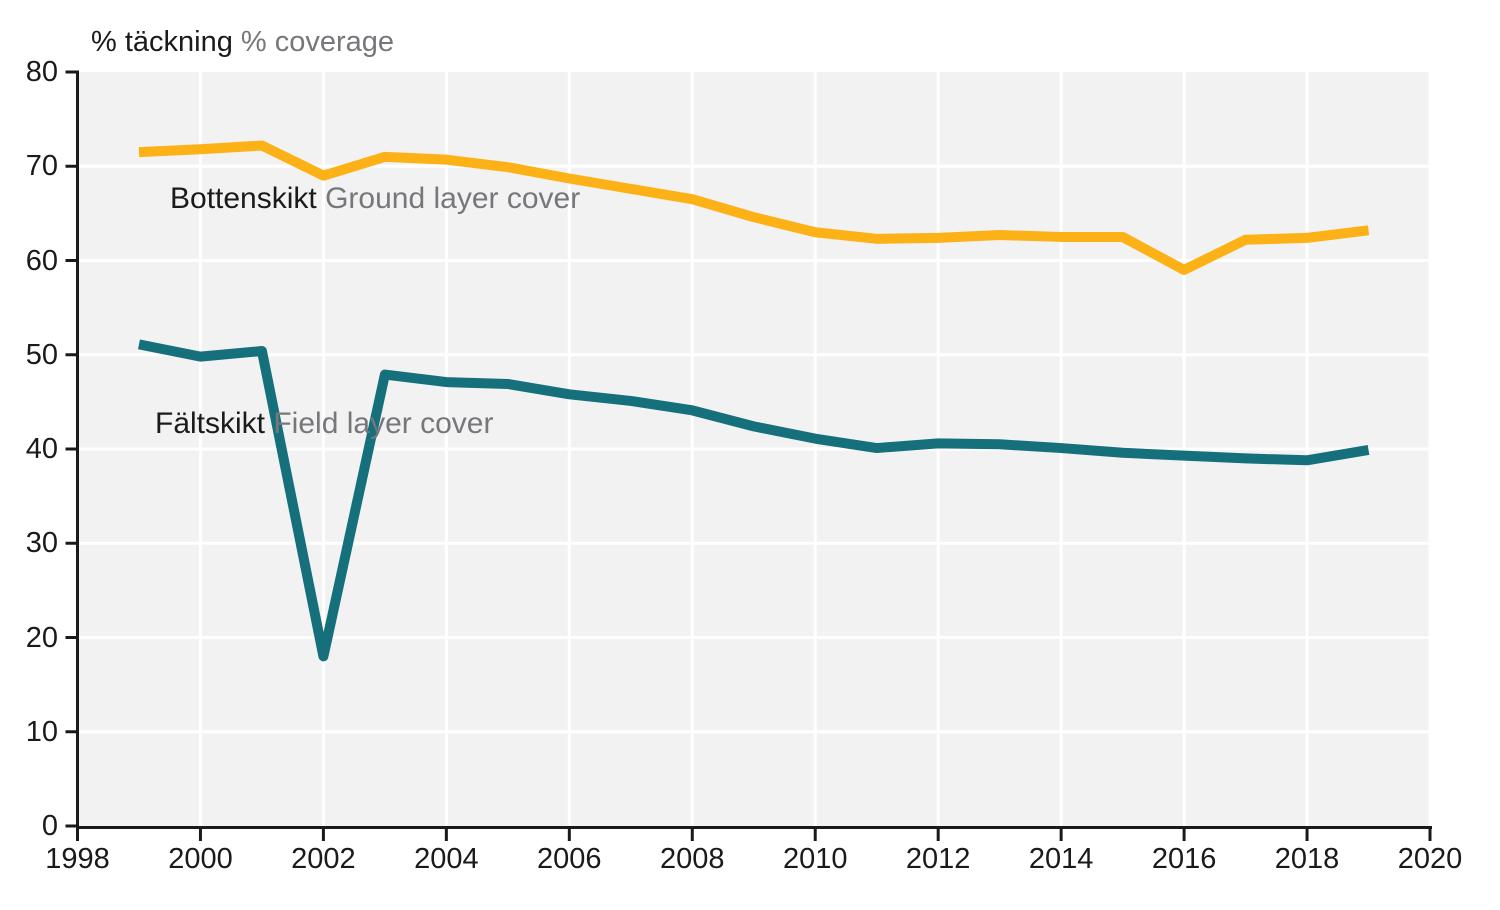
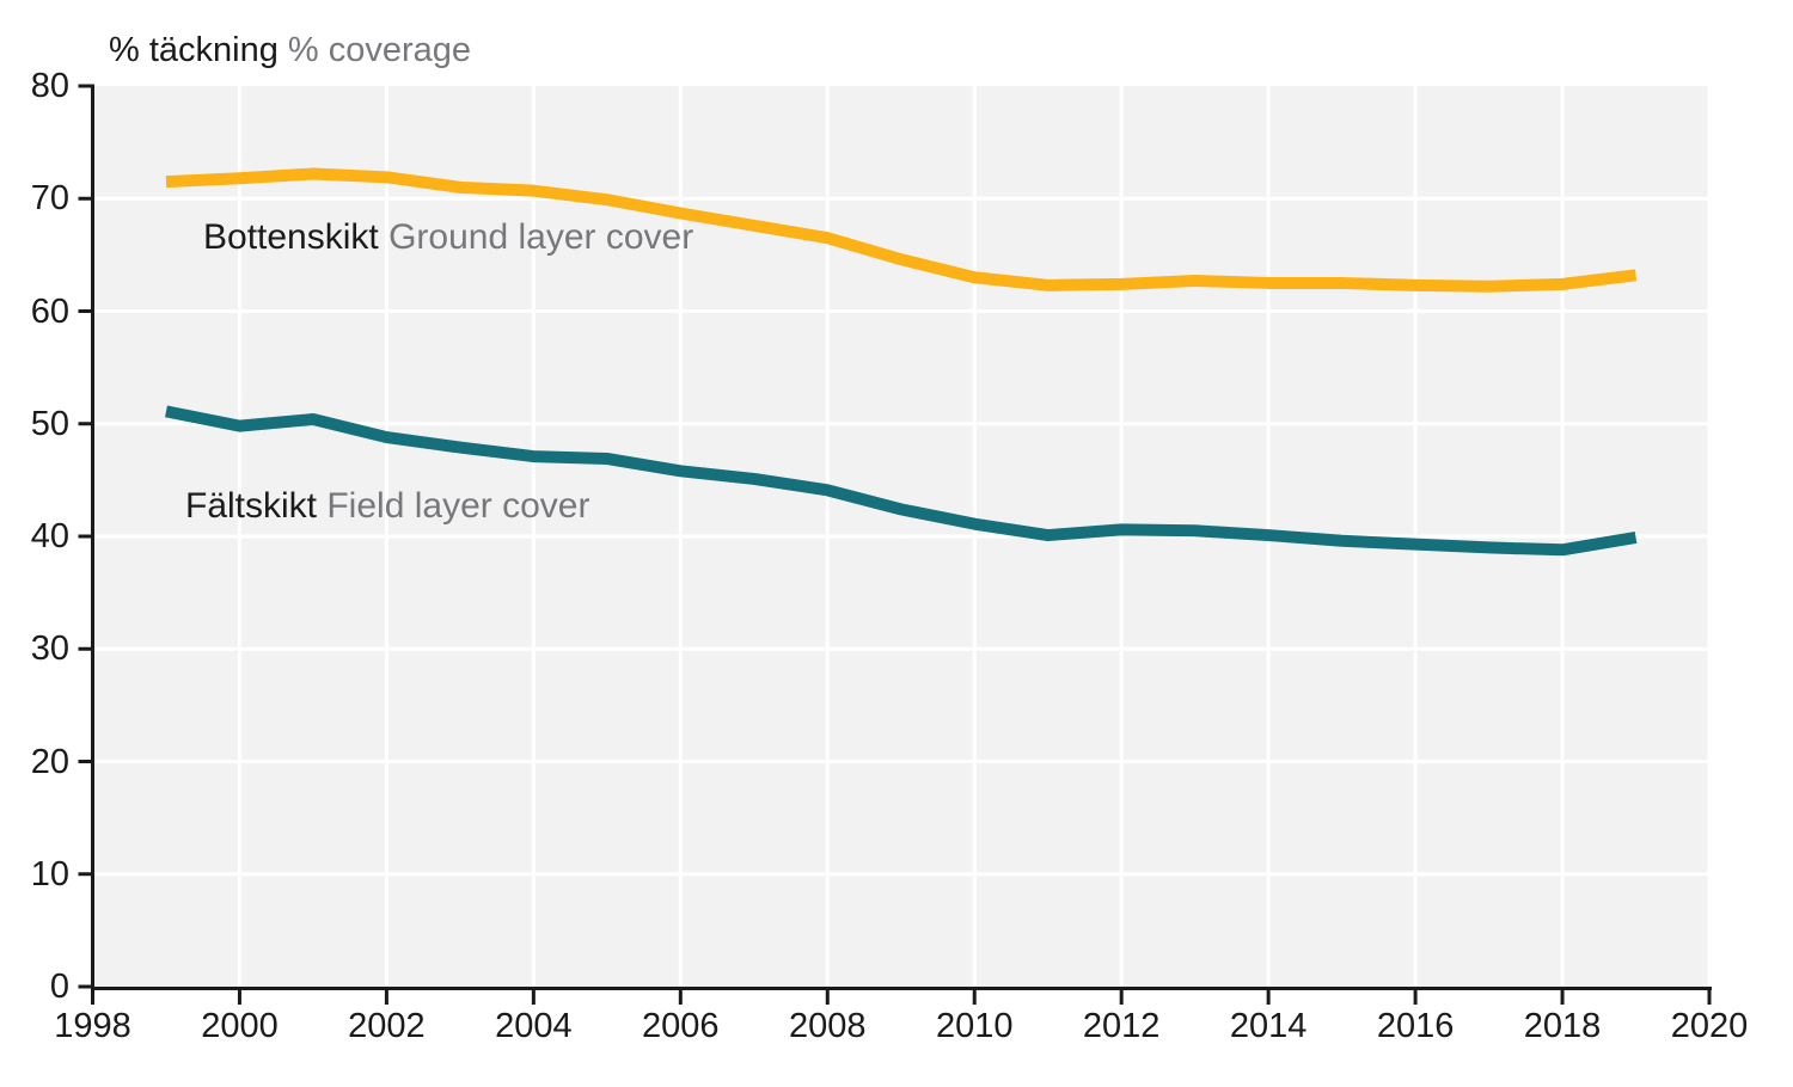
Bottenskikt Ground layer cover/2002: 69 -> 72
Fältskikt Field layer cover/2002: 18 -> 49
Bottenskikt Ground layer cover/2016: 59 -> 62
